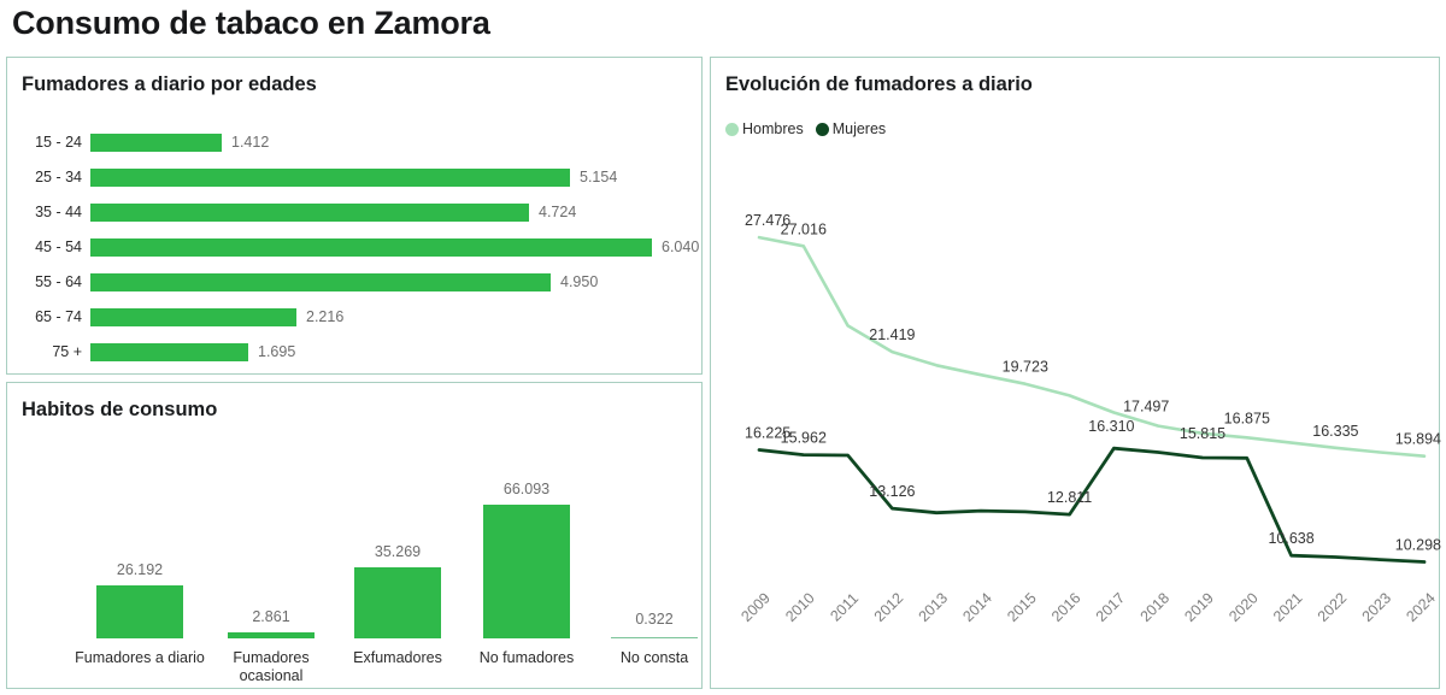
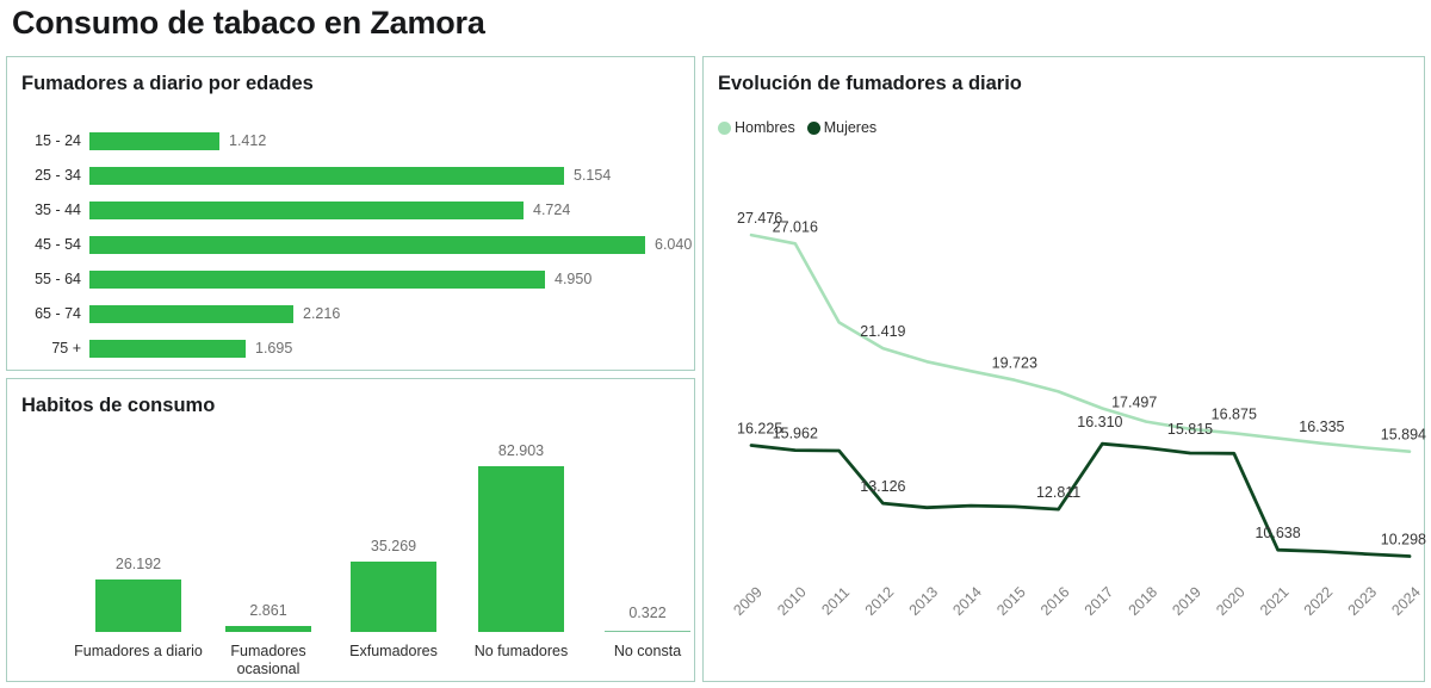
Habitos de consumo/No fumadores: 66.093 -> 82.903
